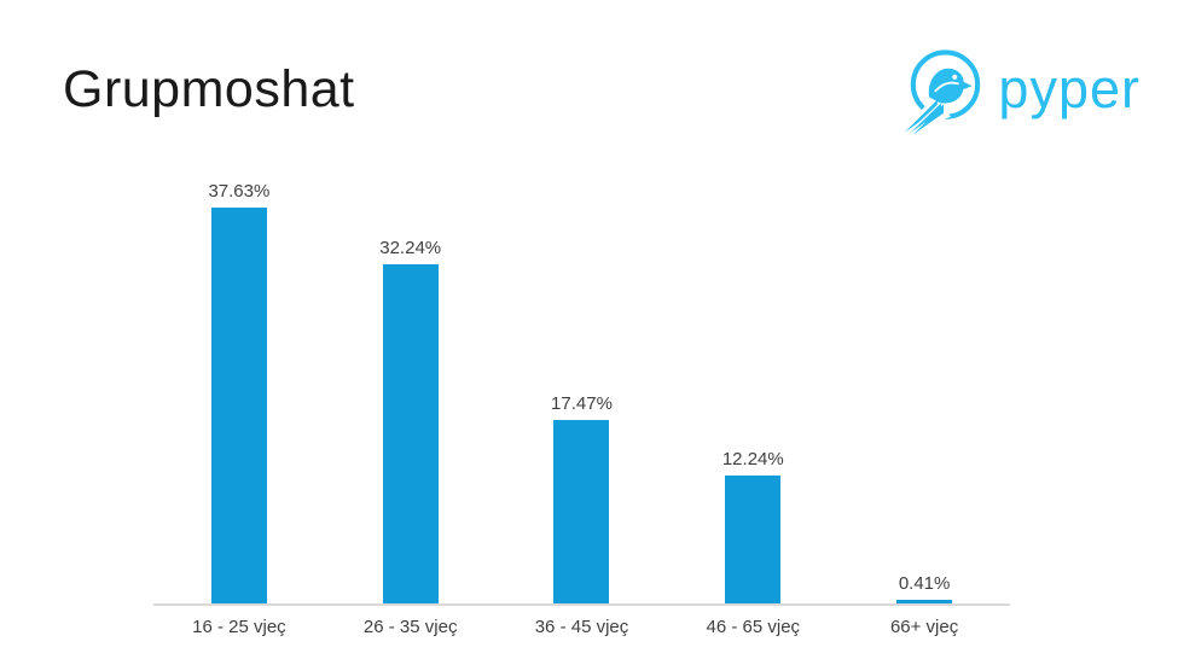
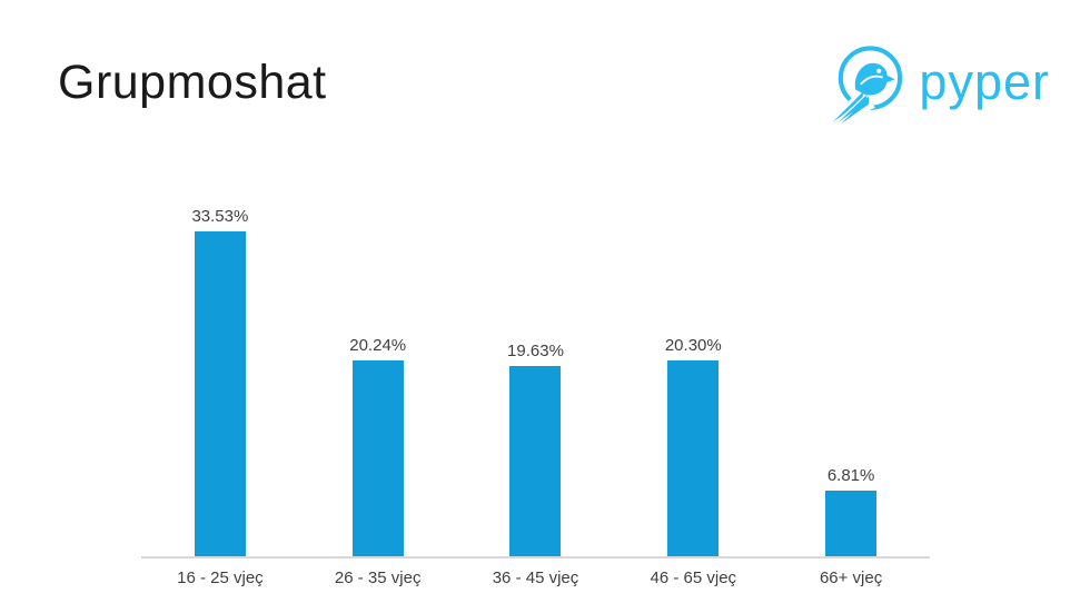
16 - 25 vjeç: 37.63% -> 33.53%
26 - 35 vjeç: 32.24% -> 20.24%
36 - 45 vjeç: 17.47% -> 19.63%
46 - 65 vjeç: 12.24% -> 20.30%
66+ vjeç: 0.41% -> 6.81%
